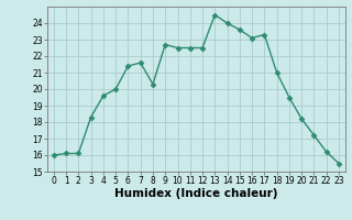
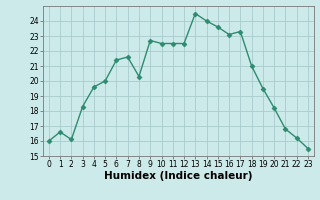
1: 16.1 -> 16.6
21: 17.2 -> 16.8
